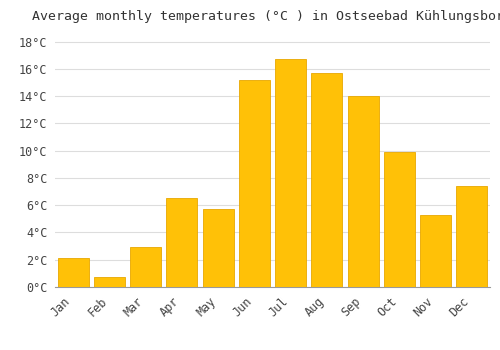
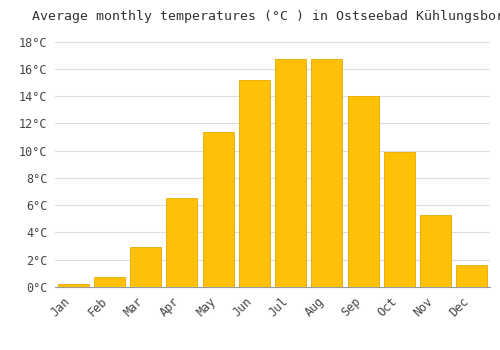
Jan: 2.1°C -> 0.2°C
May: 5.7°C -> 11.4°C
Aug: 15.7°C -> 16.7°C
Dec: 7.4°C -> 1.6°C
